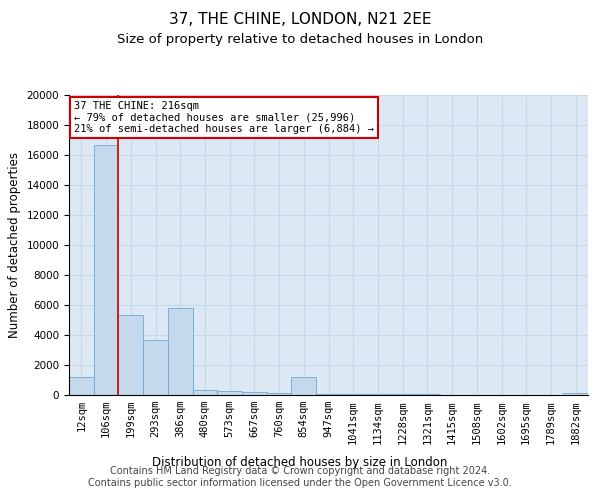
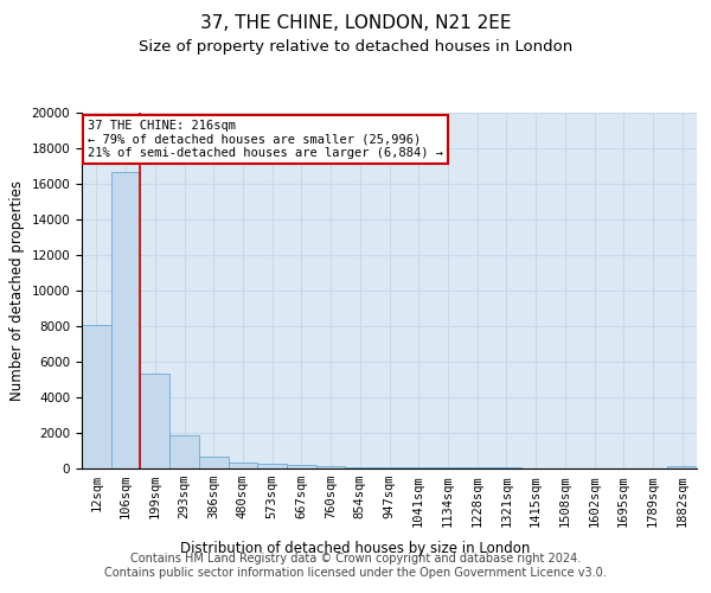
12sqm: 1200 -> 8100
293sqm: 3700 -> 1800
386sqm: 5800 -> 700
854sqm: 1200 -> 100
